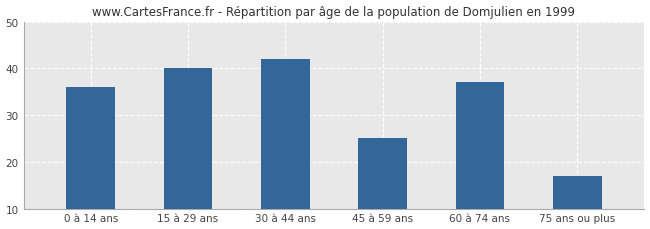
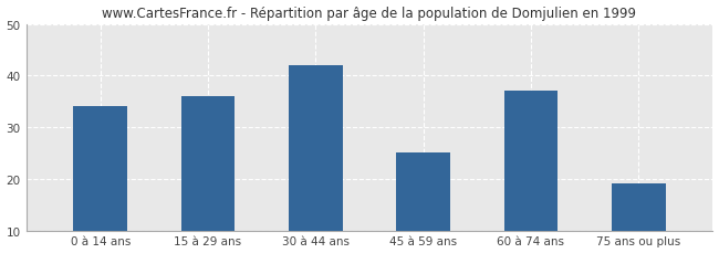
0 à 14 ans: 36 -> 34
15 à 29 ans: 40 -> 36
75 ans ou plus: 17 -> 19
